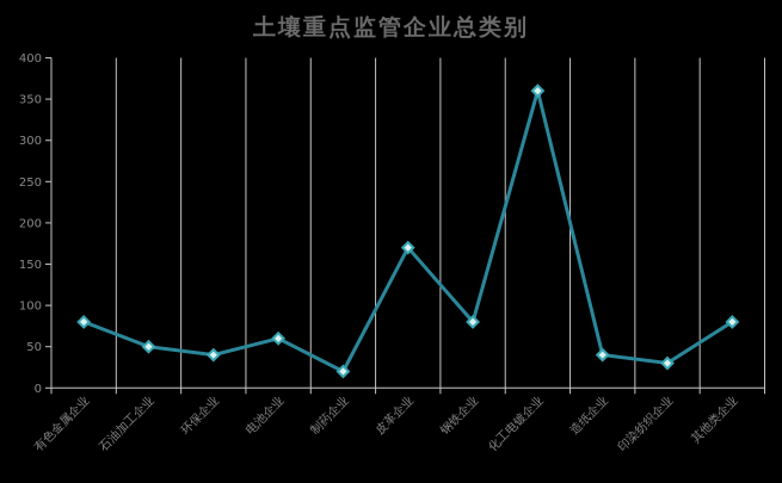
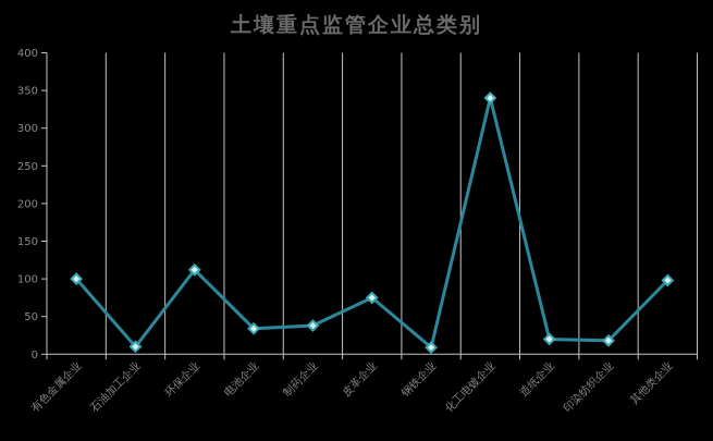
有色金属企业: 80 -> 100
石油加工企业: 50 -> 10
环保企业: 40 -> 110
电池企业: 60 -> 30
制药企业: 20 -> 40
皮革企业: 170 -> 80
钢铁企业: 80 -> 10
化工电镀企业: 360 -> 340
造纸企业: 40 -> 20
印染纺织企业: 30 -> 20
其他类企业: 80 -> 100
